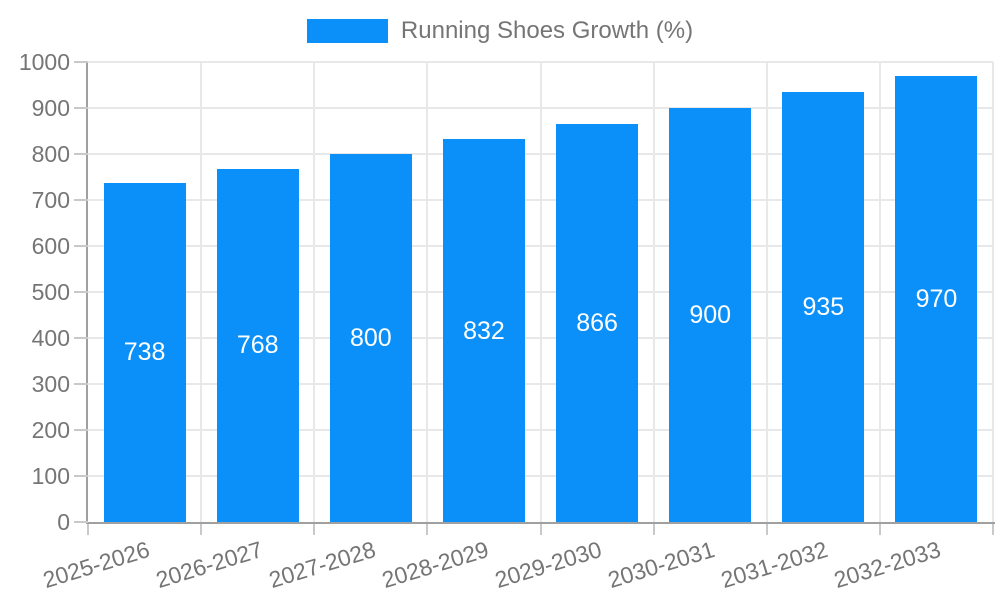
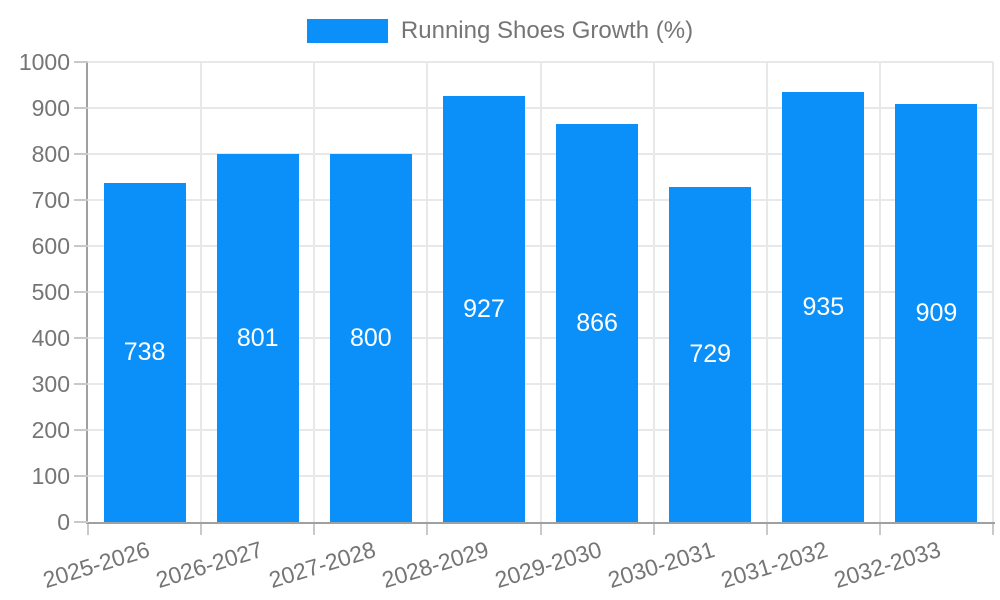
2026-2027: 768 -> 801
2028-2029: 832 -> 927
2030-2031: 900 -> 729
2032-2033: 970 -> 909
